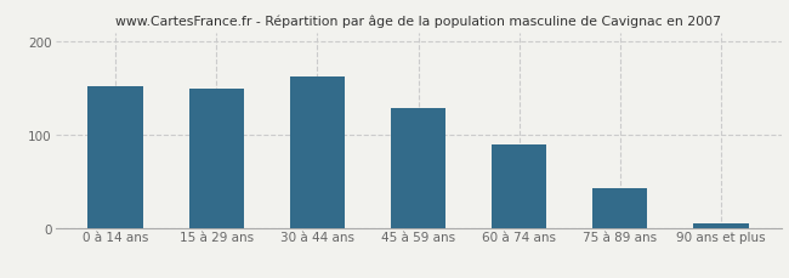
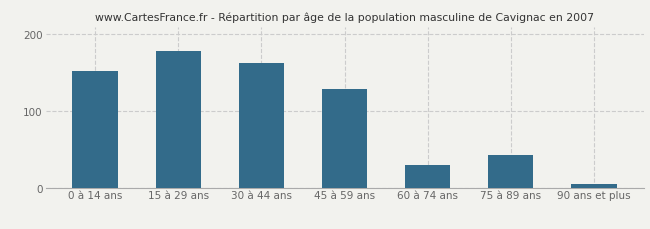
15 à 29 ans: 150 -> 178
60 à 74 ans: 90 -> 30
